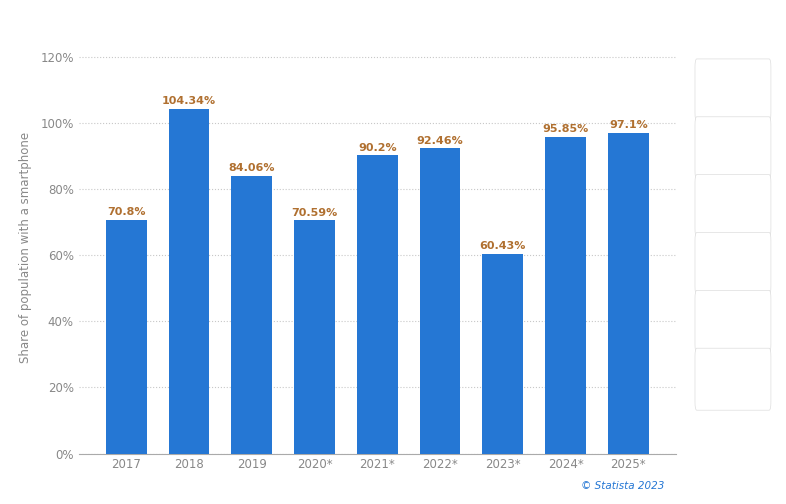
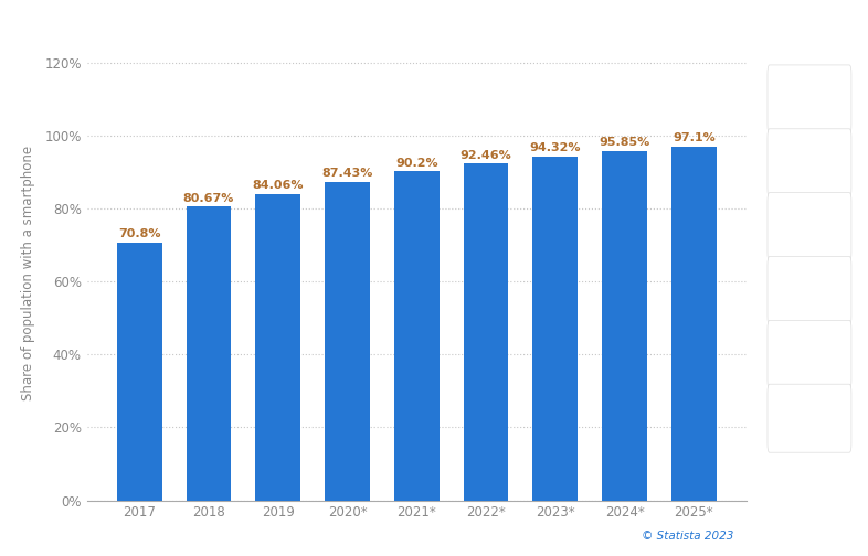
2018: 104.34% -> 80.67%
2020*: 70.59% -> 87.43%
2023*: 60.43% -> 94.32%
